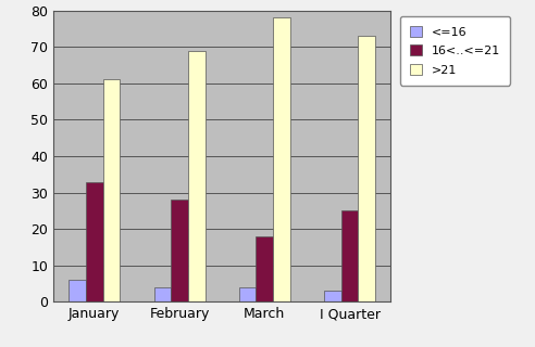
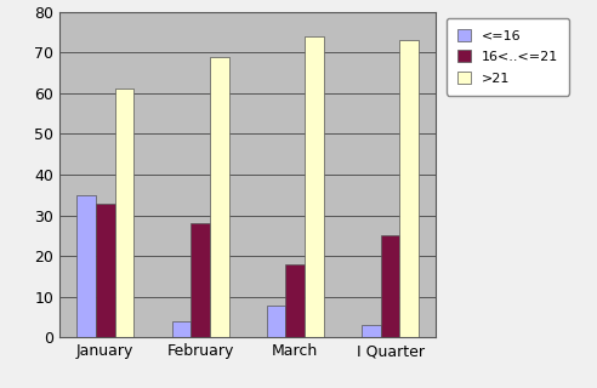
<=16/January: 6 -> 35
<=16/March: 4 -> 8
>21/March: 78 -> 74
